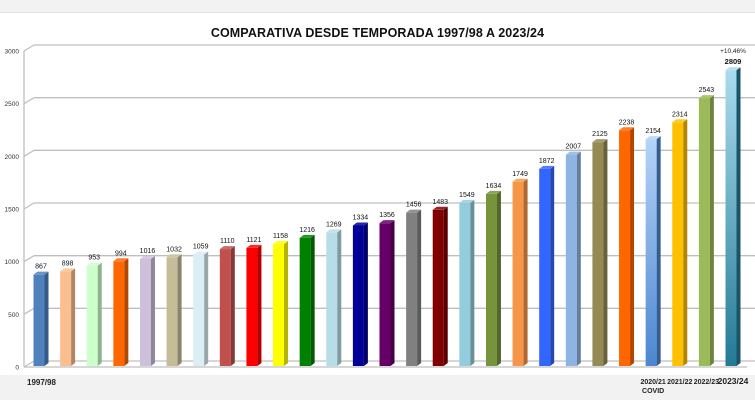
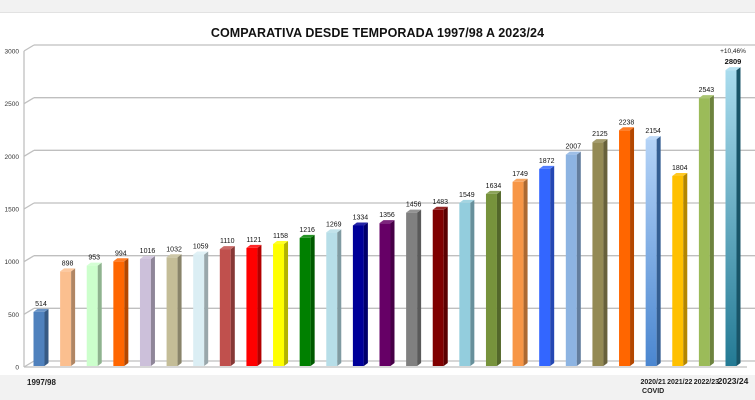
1997/98: 867 -> 514
2021/22: 2314 -> 1804
